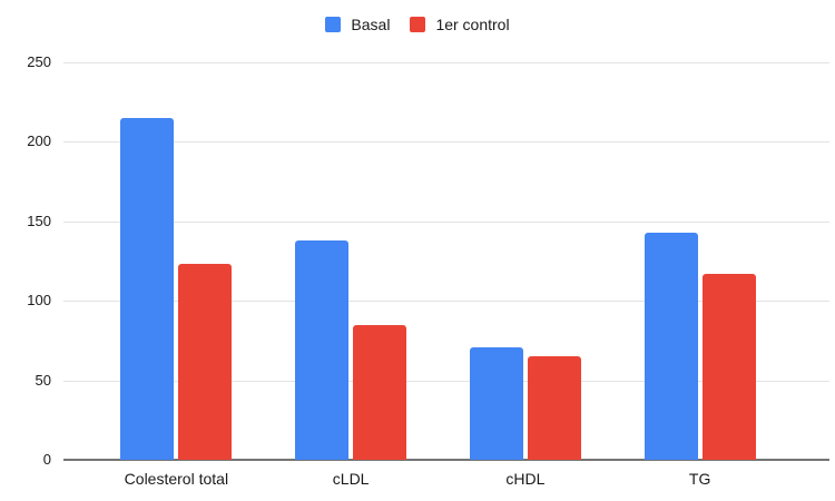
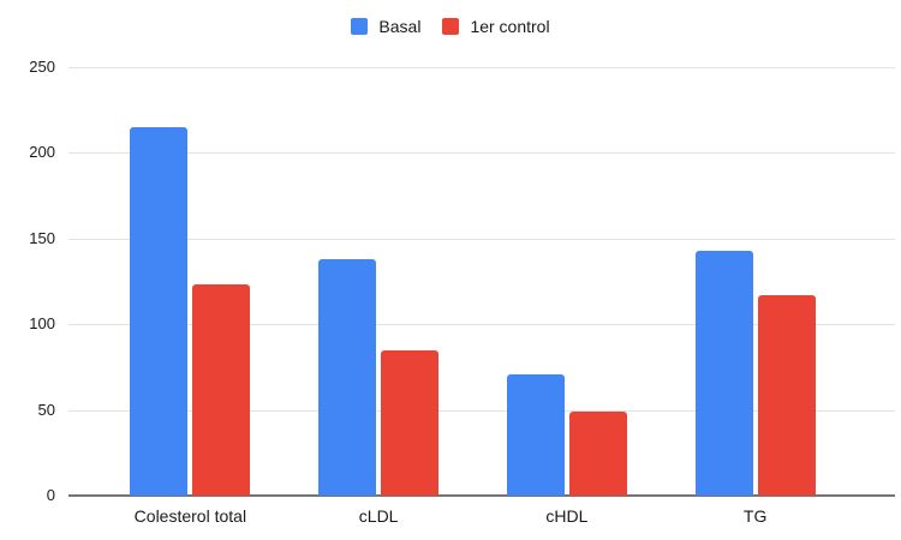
1er control/cHDL: 65 -> 49
